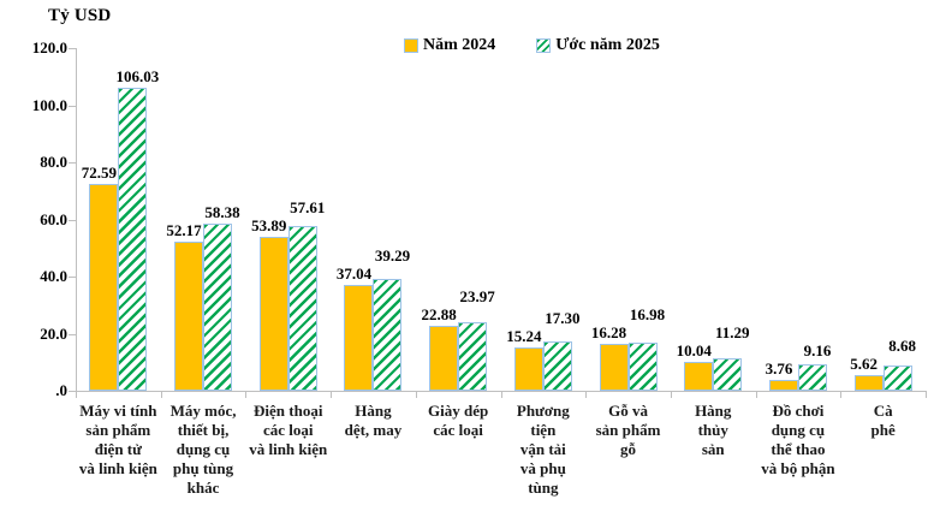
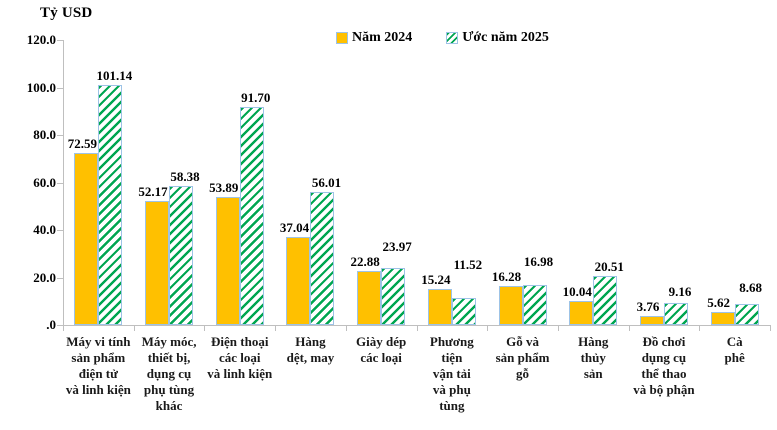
Ước năm 2025/Máy vi tính sản phẩm điện tử và linh kiện: 106.03 -> 101.14
Ước năm 2025/Điện thoại các loại và linh kiện: 57.61 -> 91.70
Ước năm 2025/Hàng dệt, may: 39.29 -> 56.01
Ước năm 2025/Phương tiện vận tải và phụ tùng: 17.30 -> 11.52
Ước năm 2025/Hàng thủy sản: 11.29 -> 20.51
